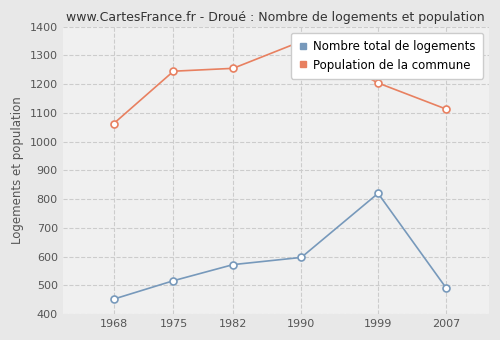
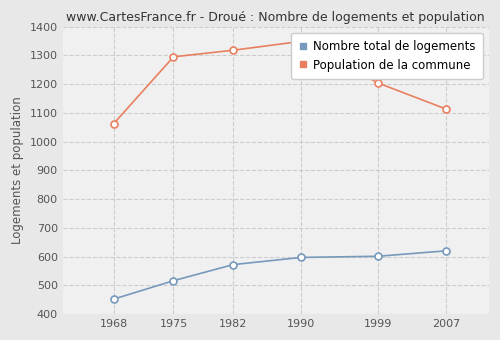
Population de la commune/1975: 1245 -> 1295
Population de la commune/1982: 1255 -> 1318
Nombre total de logements/1999: 820 -> 601
Nombre total de logements/2007: 490 -> 620
